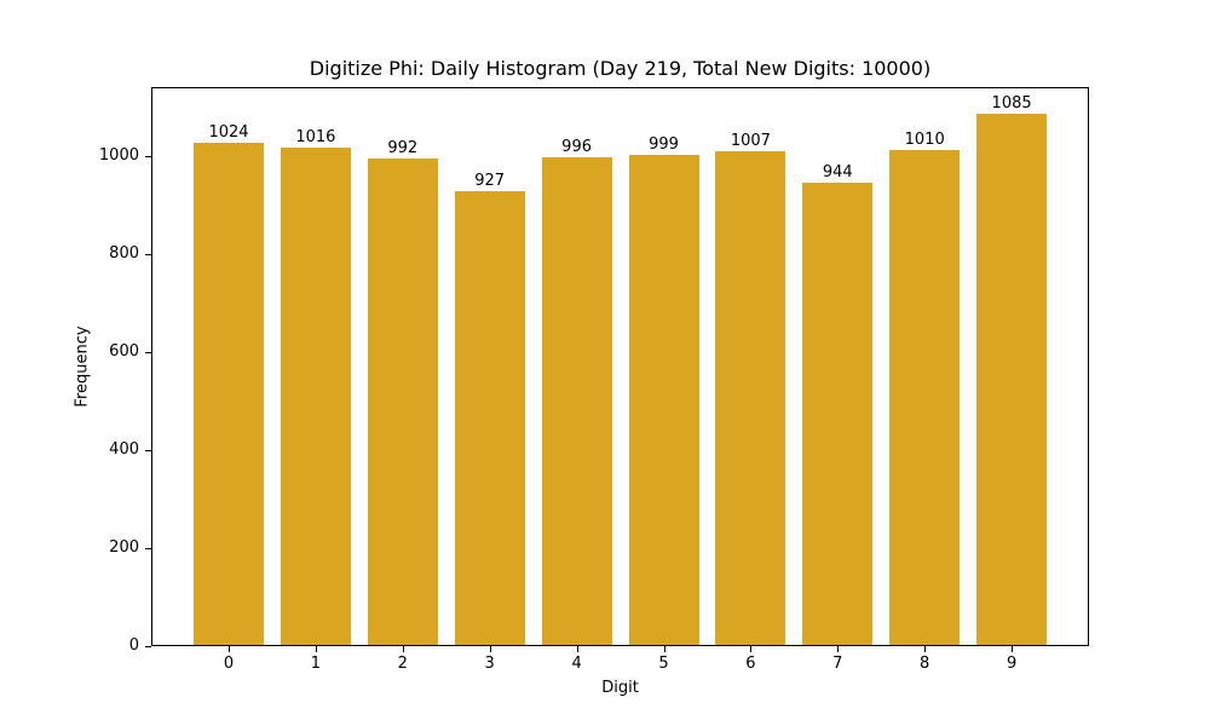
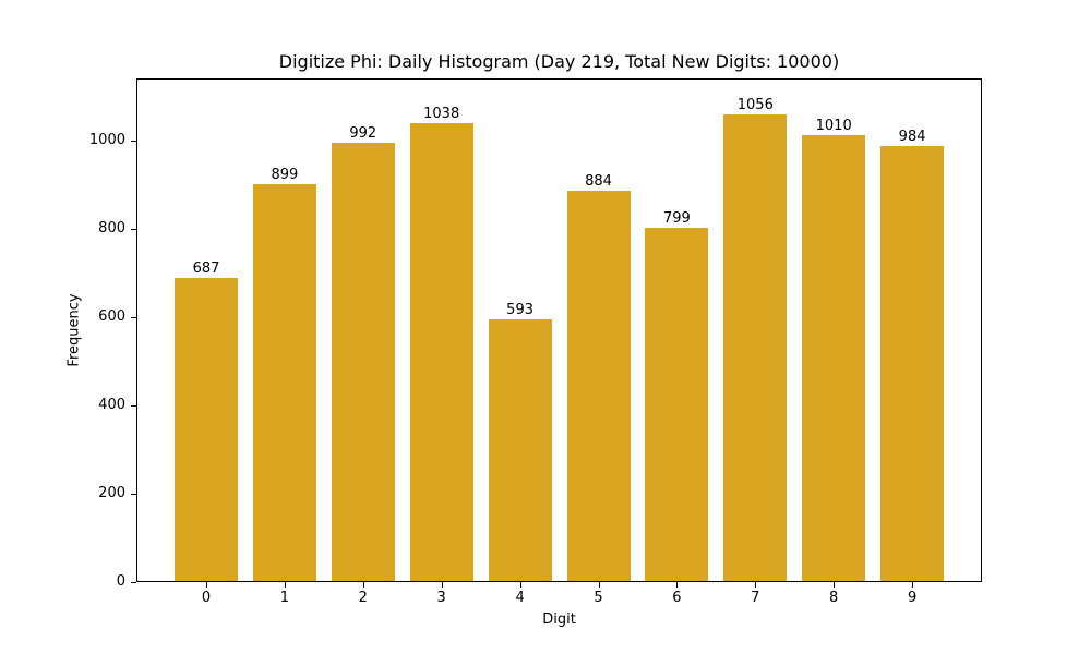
0: 1024 -> 687
1: 1016 -> 899
3: 927 -> 1038
4: 996 -> 593
5: 999 -> 884
6: 1007 -> 799
7: 944 -> 1056
9: 1085 -> 984
